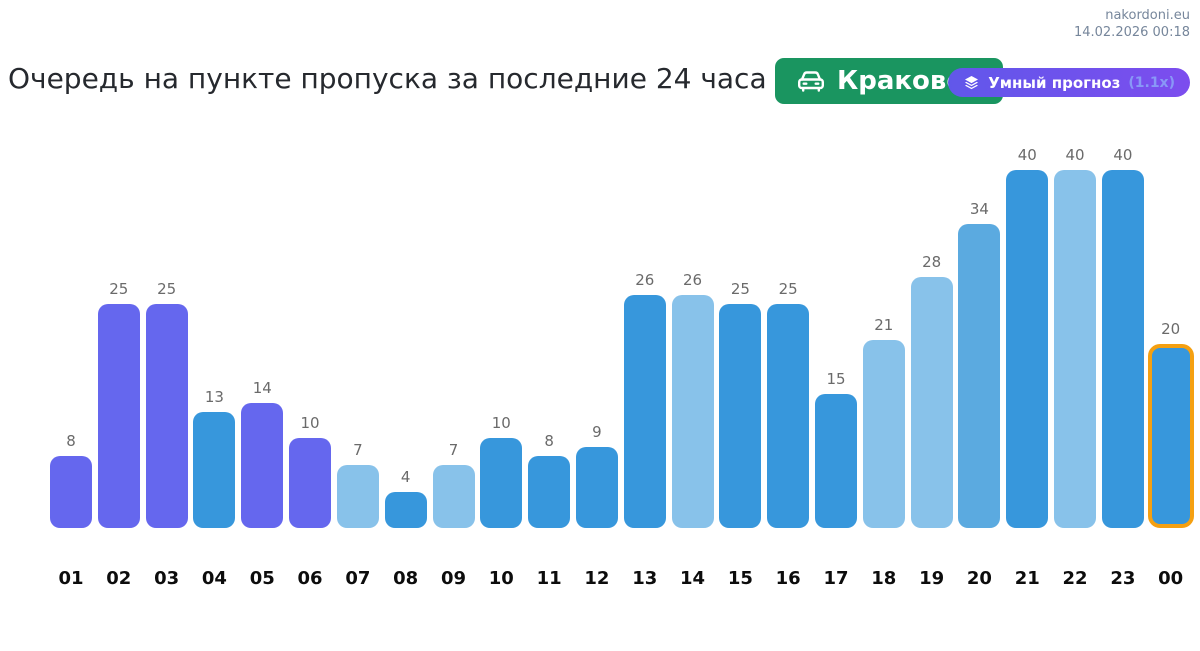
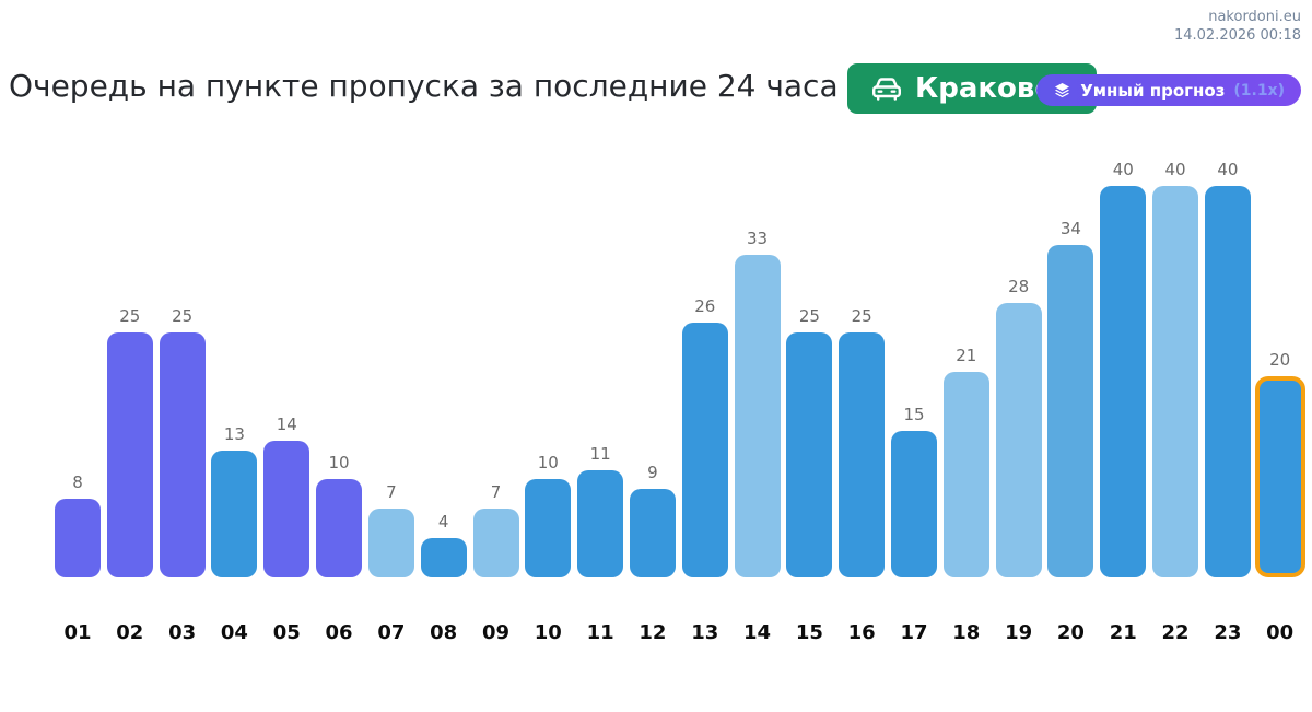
11: 8 -> 11
14: 26 -> 33
